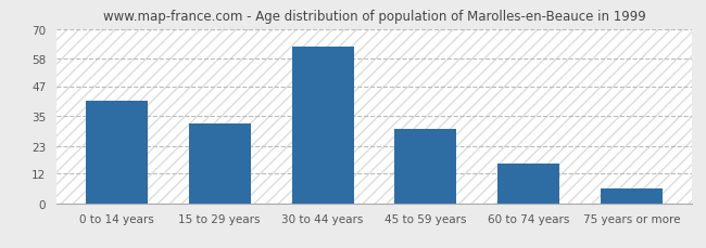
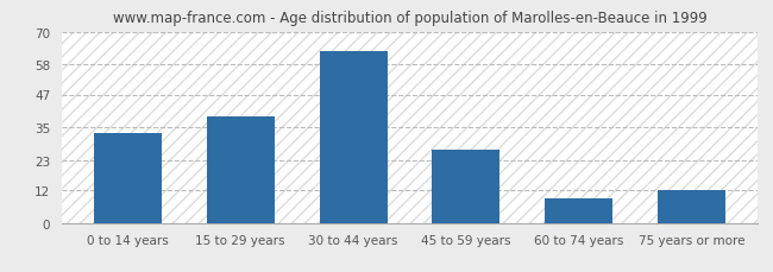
0 to 14 years: 41 -> 33
15 to 29 years: 32 -> 39
45 to 59 years: 30 -> 27
60 to 74 years: 16 -> 9
75 years or more: 6 -> 12
